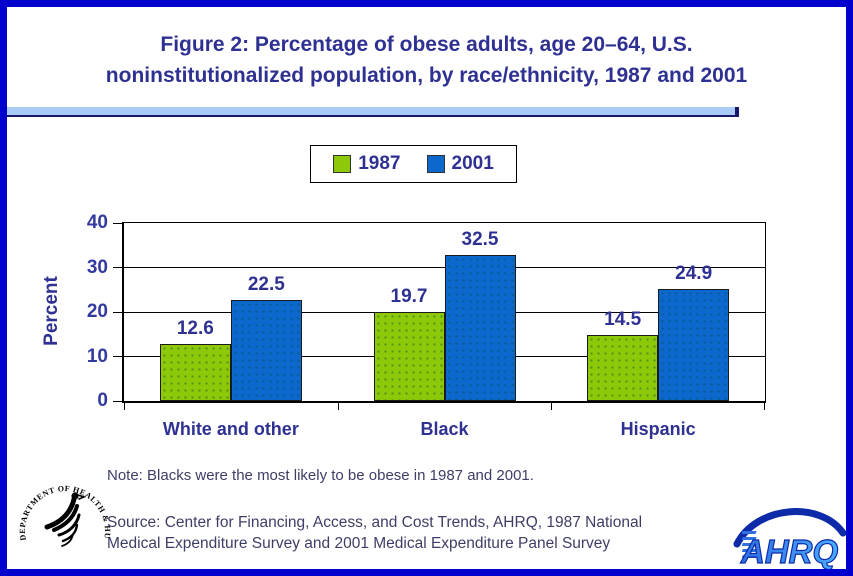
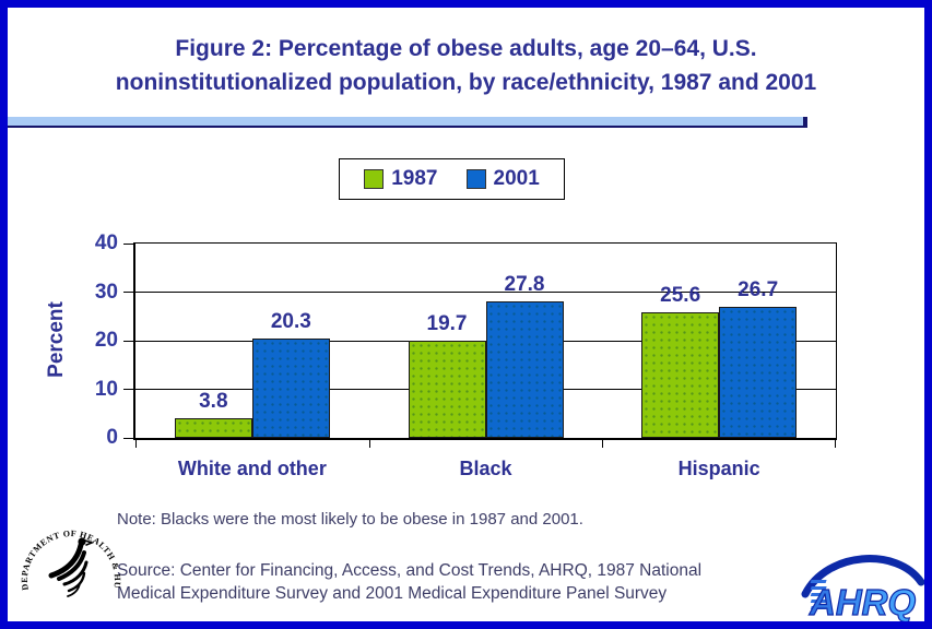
1987/White and other: 12.6 -> 3.8
2001/White and other: 22.5 -> 20.3
2001/Black: 32.5 -> 27.8
1987/Hispanic: 14.5 -> 25.6
2001/Hispanic: 24.9 -> 26.7
